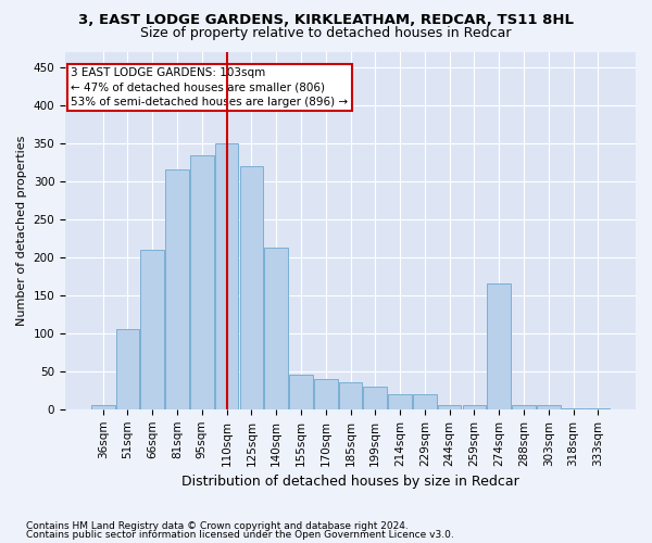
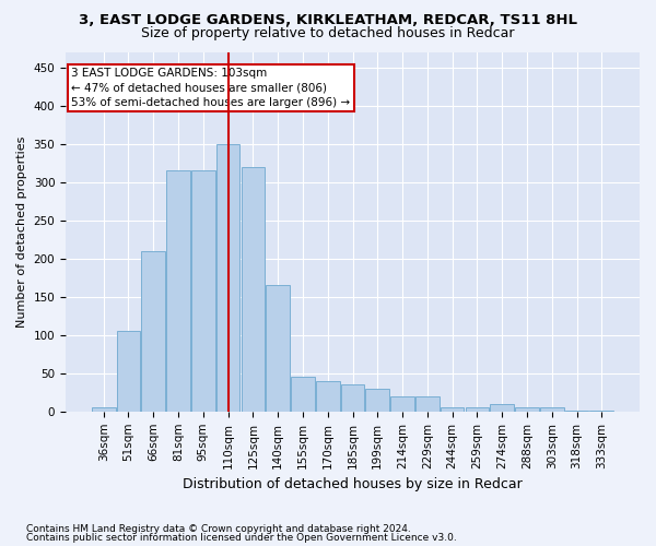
95sqm: 334 -> 315
140sqm: 212 -> 165
274sqm: 166 -> 10
